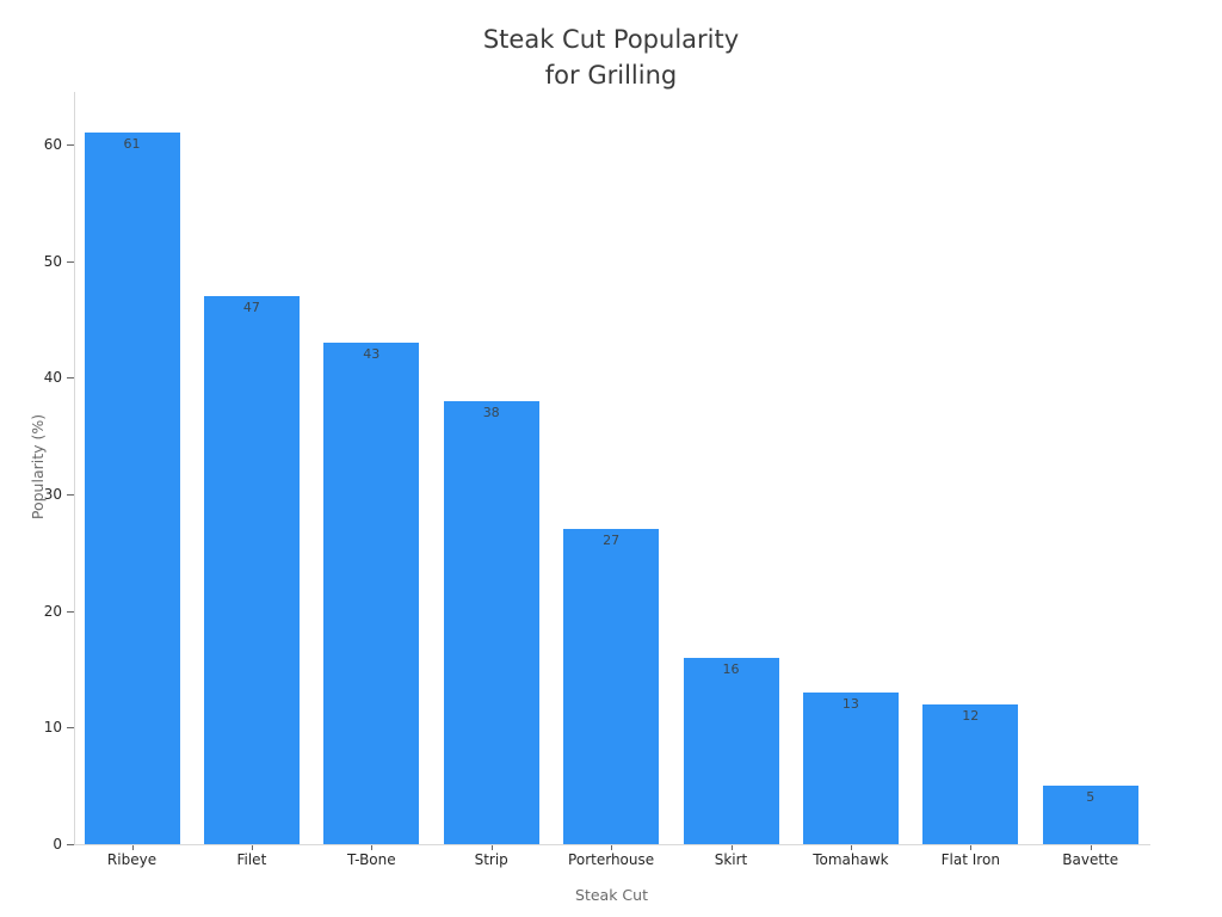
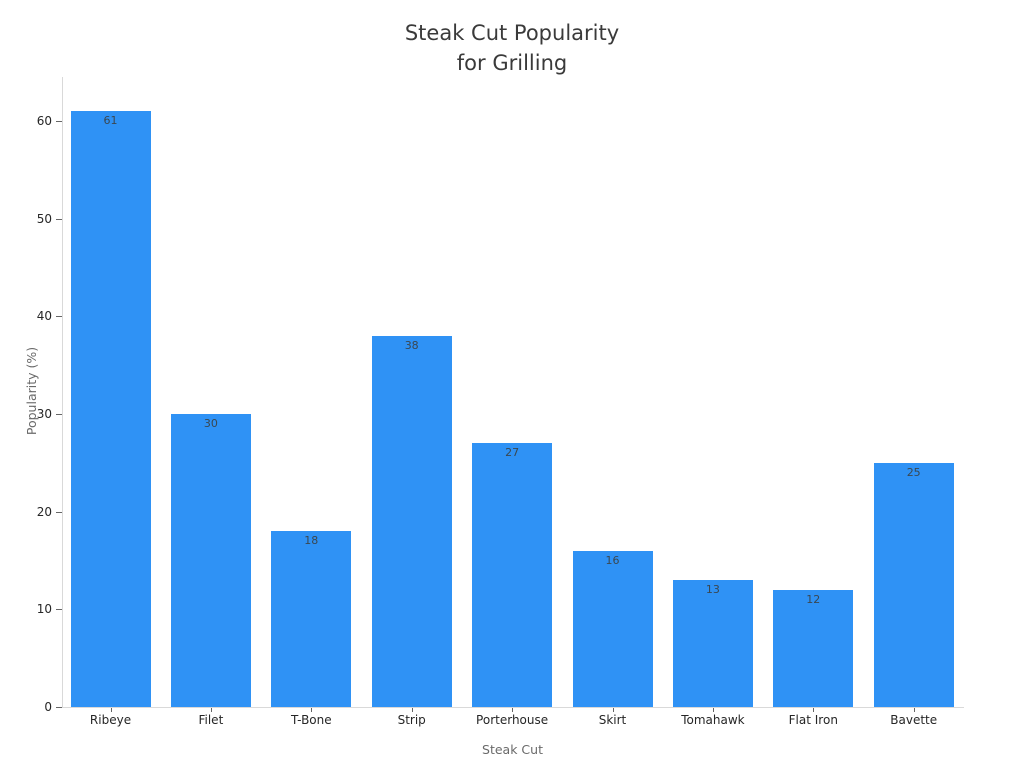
Filet: 47 -> 30
T-Bone: 43 -> 18
Bavette: 5 -> 25
